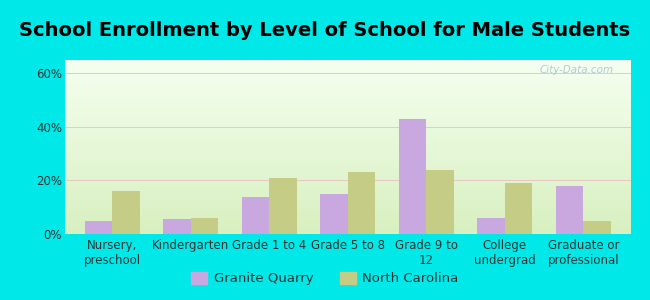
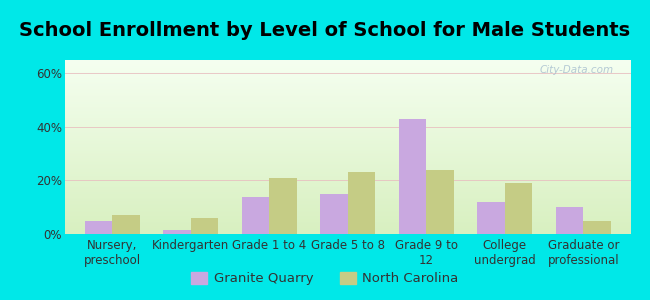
North Carolina/Nursery, preschool: 16% -> 7%
Granite Quarry/Kindergarten: 5.5% -> 1.5%
Granite Quarry/College undergrad: 6.0% -> 12.0%
Granite Quarry/Graduate or professional: 18.0% -> 10.0%
